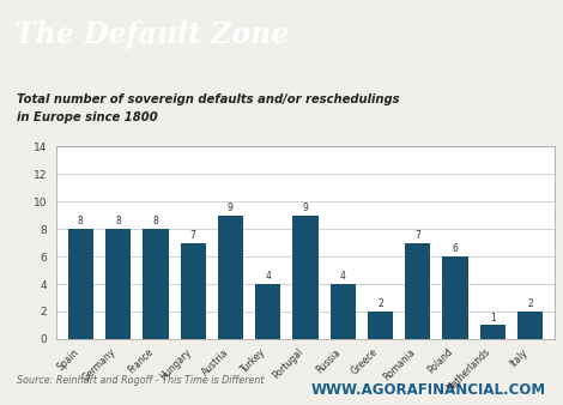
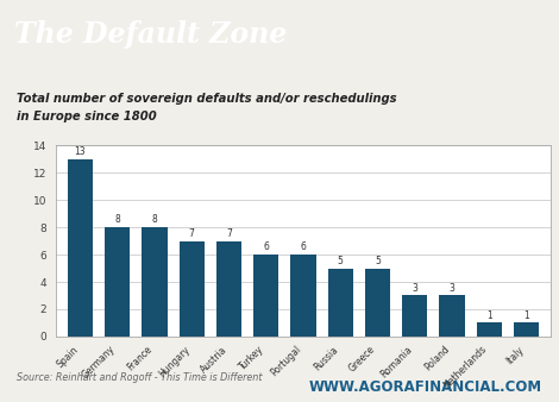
Spain: 8 -> 13
Austria: 9 -> 7
Turkey: 4 -> 6
Portugal: 9 -> 6
Russia: 4 -> 5
Greece: 2 -> 5
Romania: 7 -> 3
Poland: 6 -> 3
Italy: 2 -> 1
